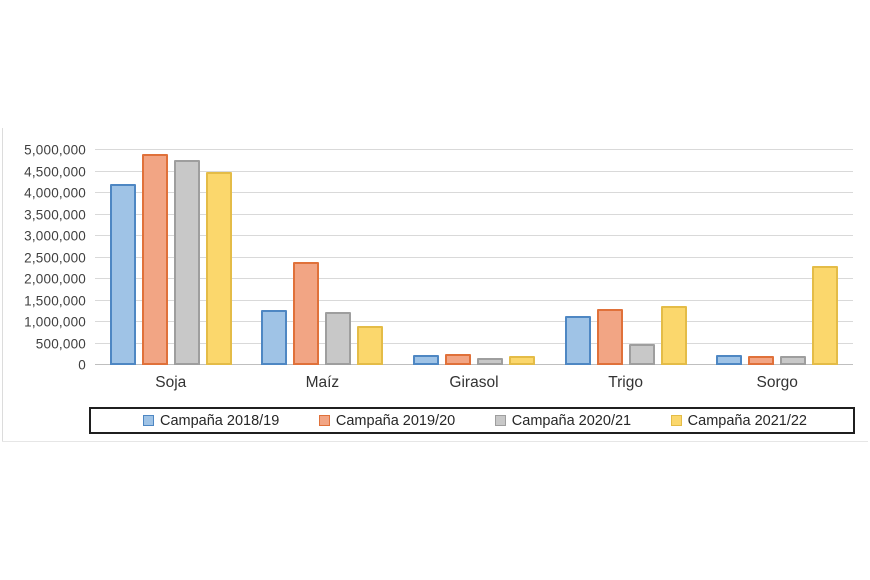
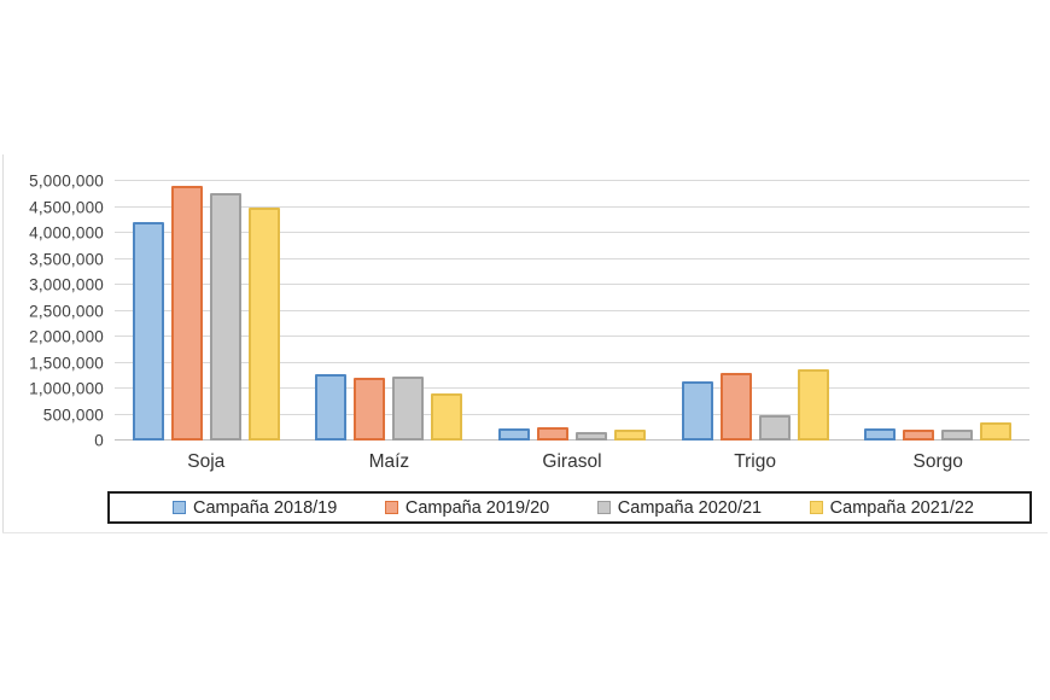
Campaña 2019/20/Maíz: 2400000 -> 1200000
Campaña 2021/22/Sorgo: 2300000 -> 400000
